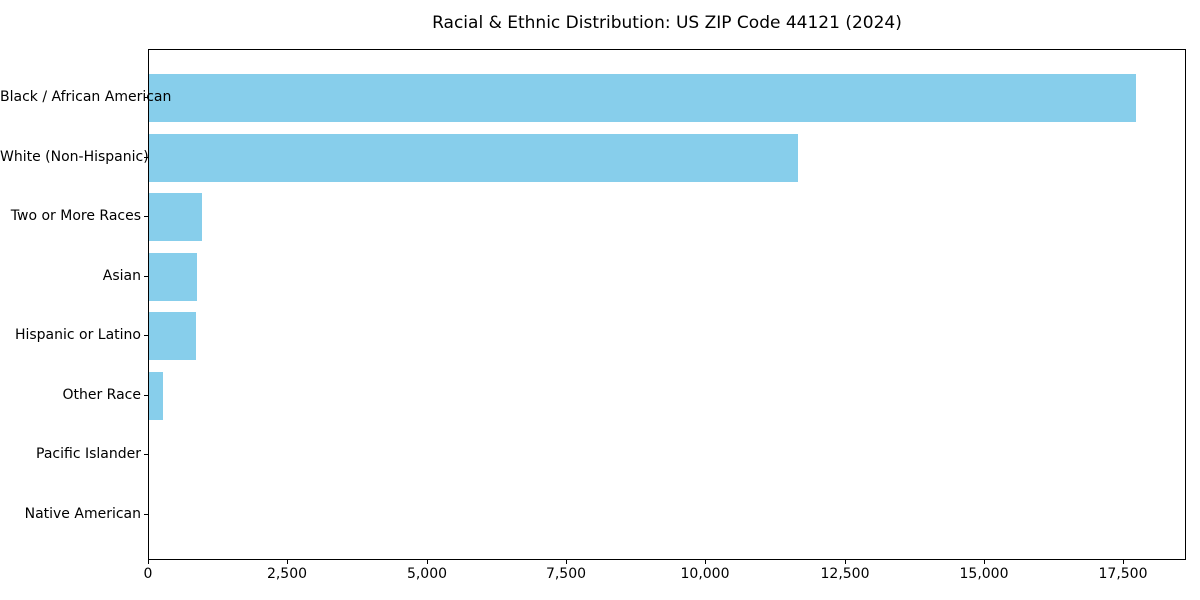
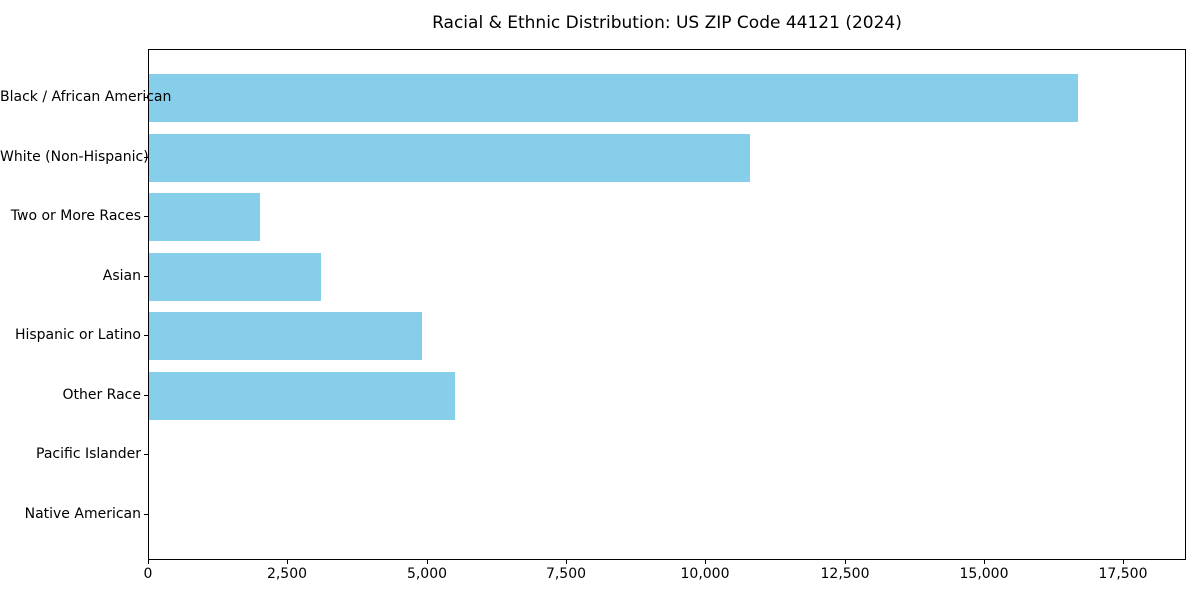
Black / African American: 17700 -> 16700
White (Non-Hispanic): 11700 -> 10800
Two or More Races: 1000 -> 2000
Asian: 900 -> 3100
Hispanic or Latino: 800 -> 4900
Other Race: 200 -> 5500
